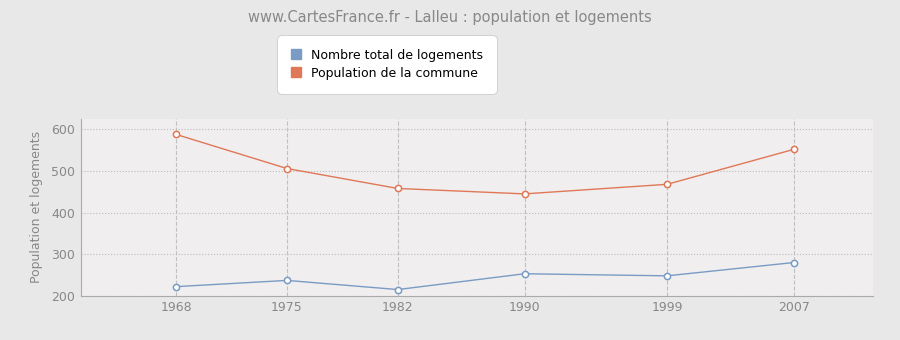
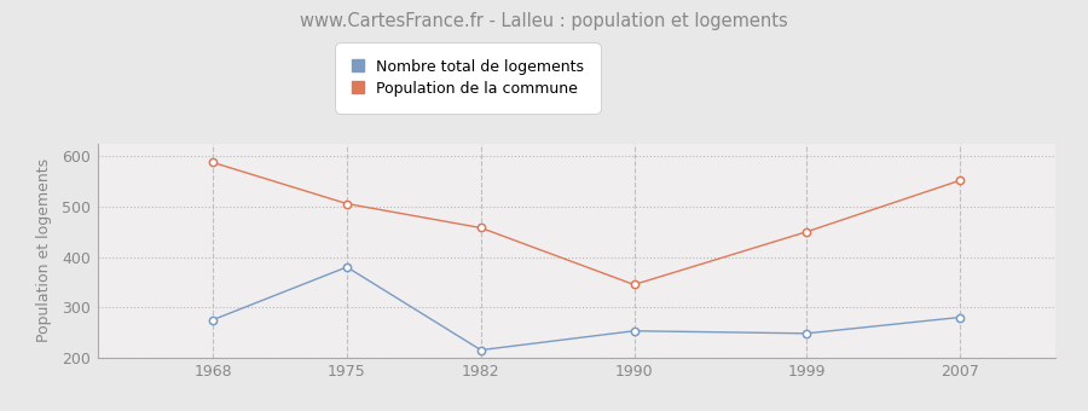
Nombre total de logements/1968: 222 -> 275
Nombre total de logements/1975: 237 -> 380
Population de la commune/1990: 445 -> 345
Population de la commune/1999: 468 -> 450
